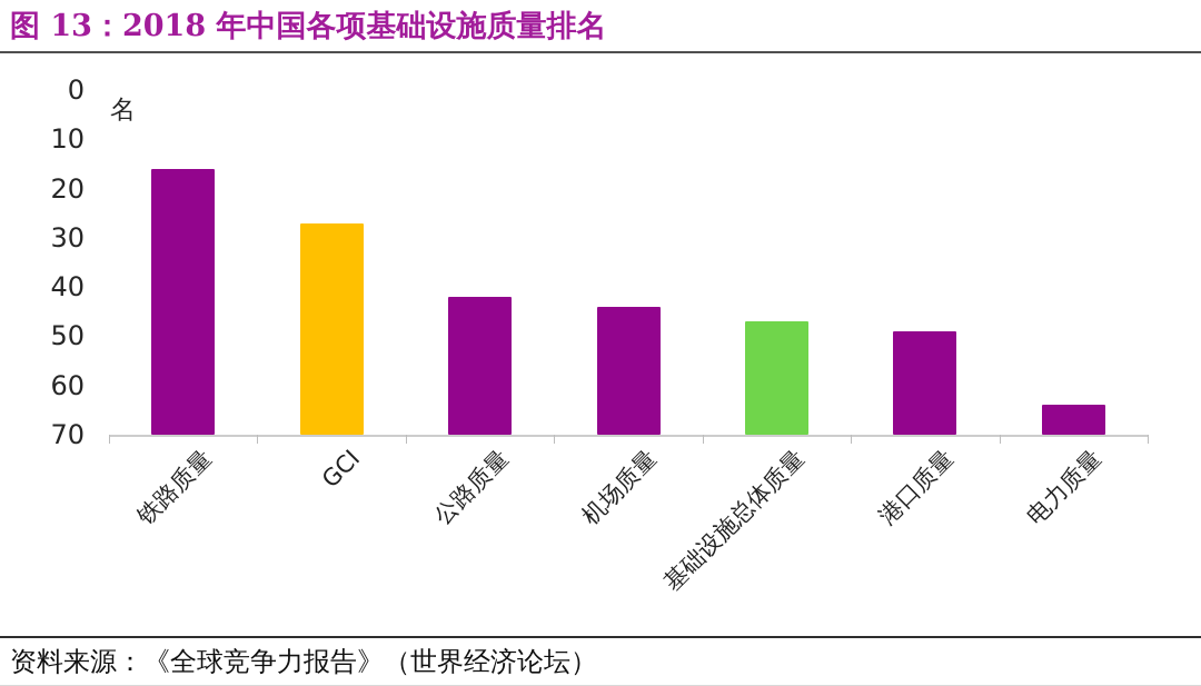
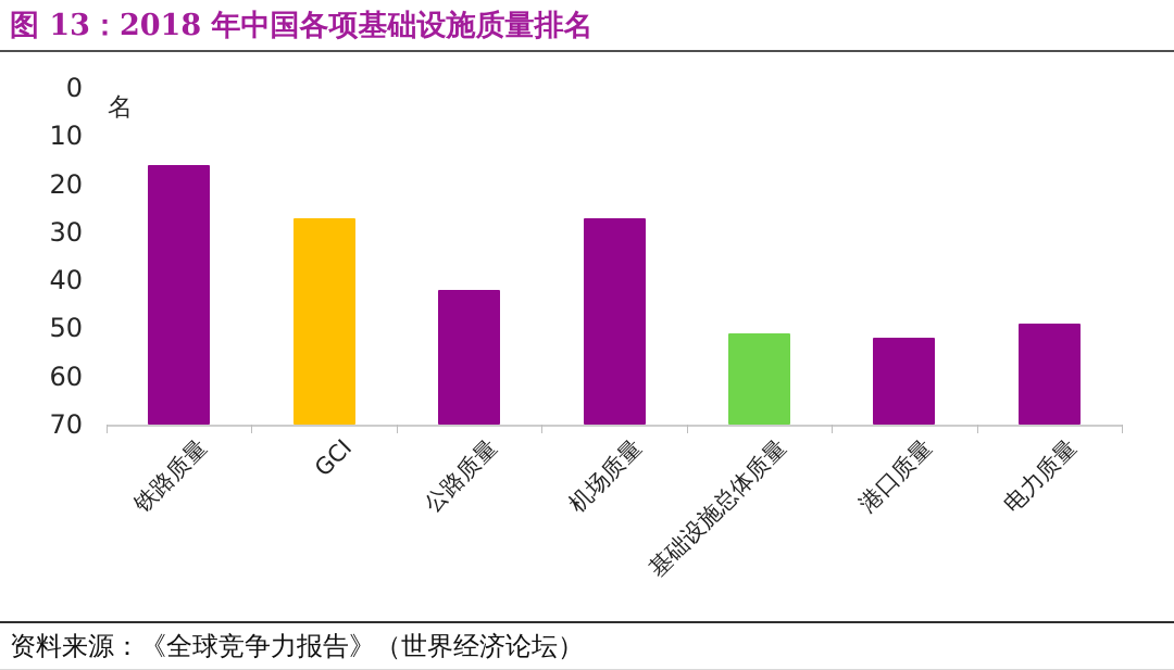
机场质量: 44 -> 27
基础设施总体质量: 47 -> 51
港口质量: 49 -> 52
电力质量: 64 -> 49
